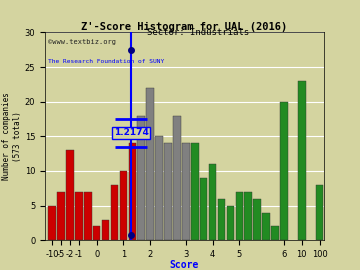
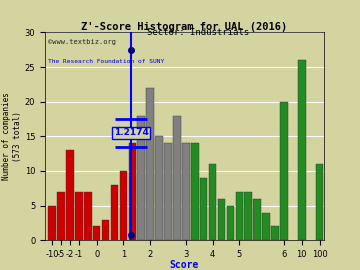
10: 23 -> 26
100: 8 -> 11
